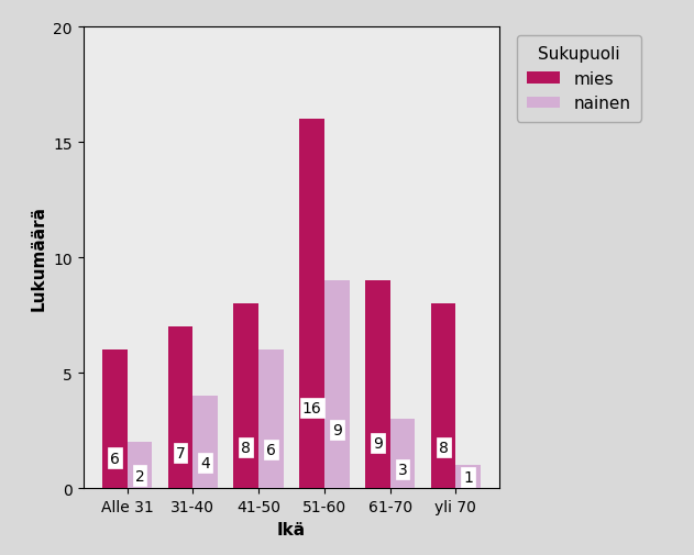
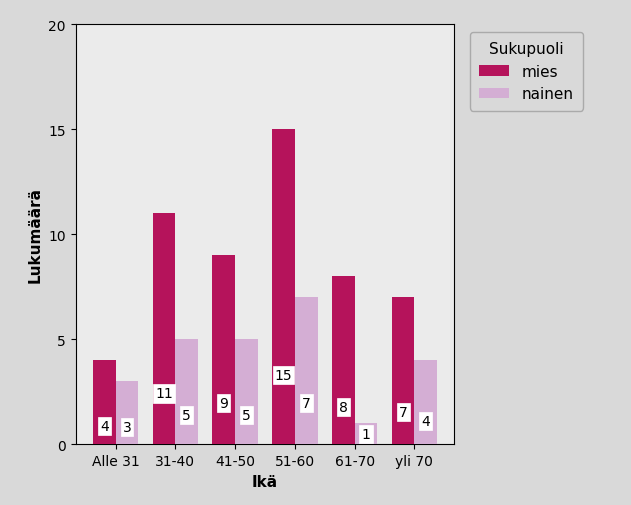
mies/Alle 31: 6 -> 4
nainen/Alle 31: 2 -> 3
mies/31-40: 7 -> 11
nainen/31-40: 4 -> 5
mies/41-50: 8 -> 9
nainen/41-50: 6 -> 5
mies/51-60: 16 -> 15
nainen/51-60: 9 -> 7
mies/61-70: 9 -> 8
nainen/61-70: 3 -> 1
mies/yli 70: 8 -> 7
nainen/yli 70: 1 -> 4
